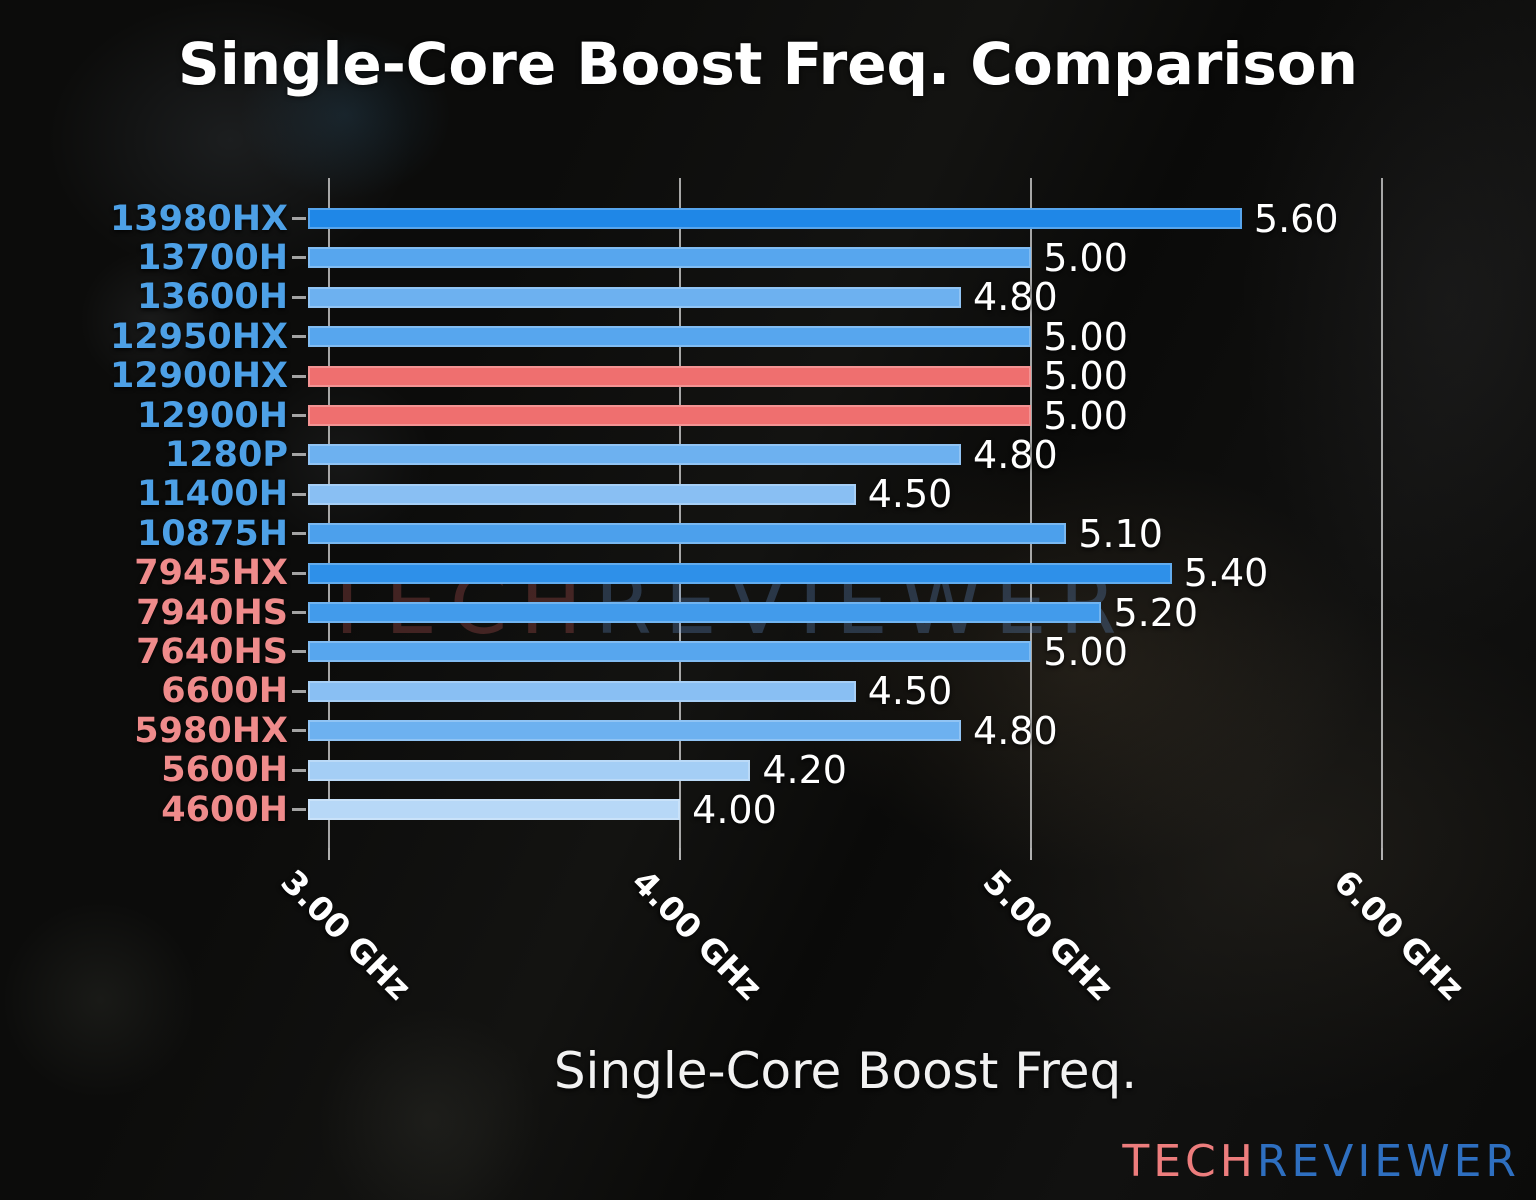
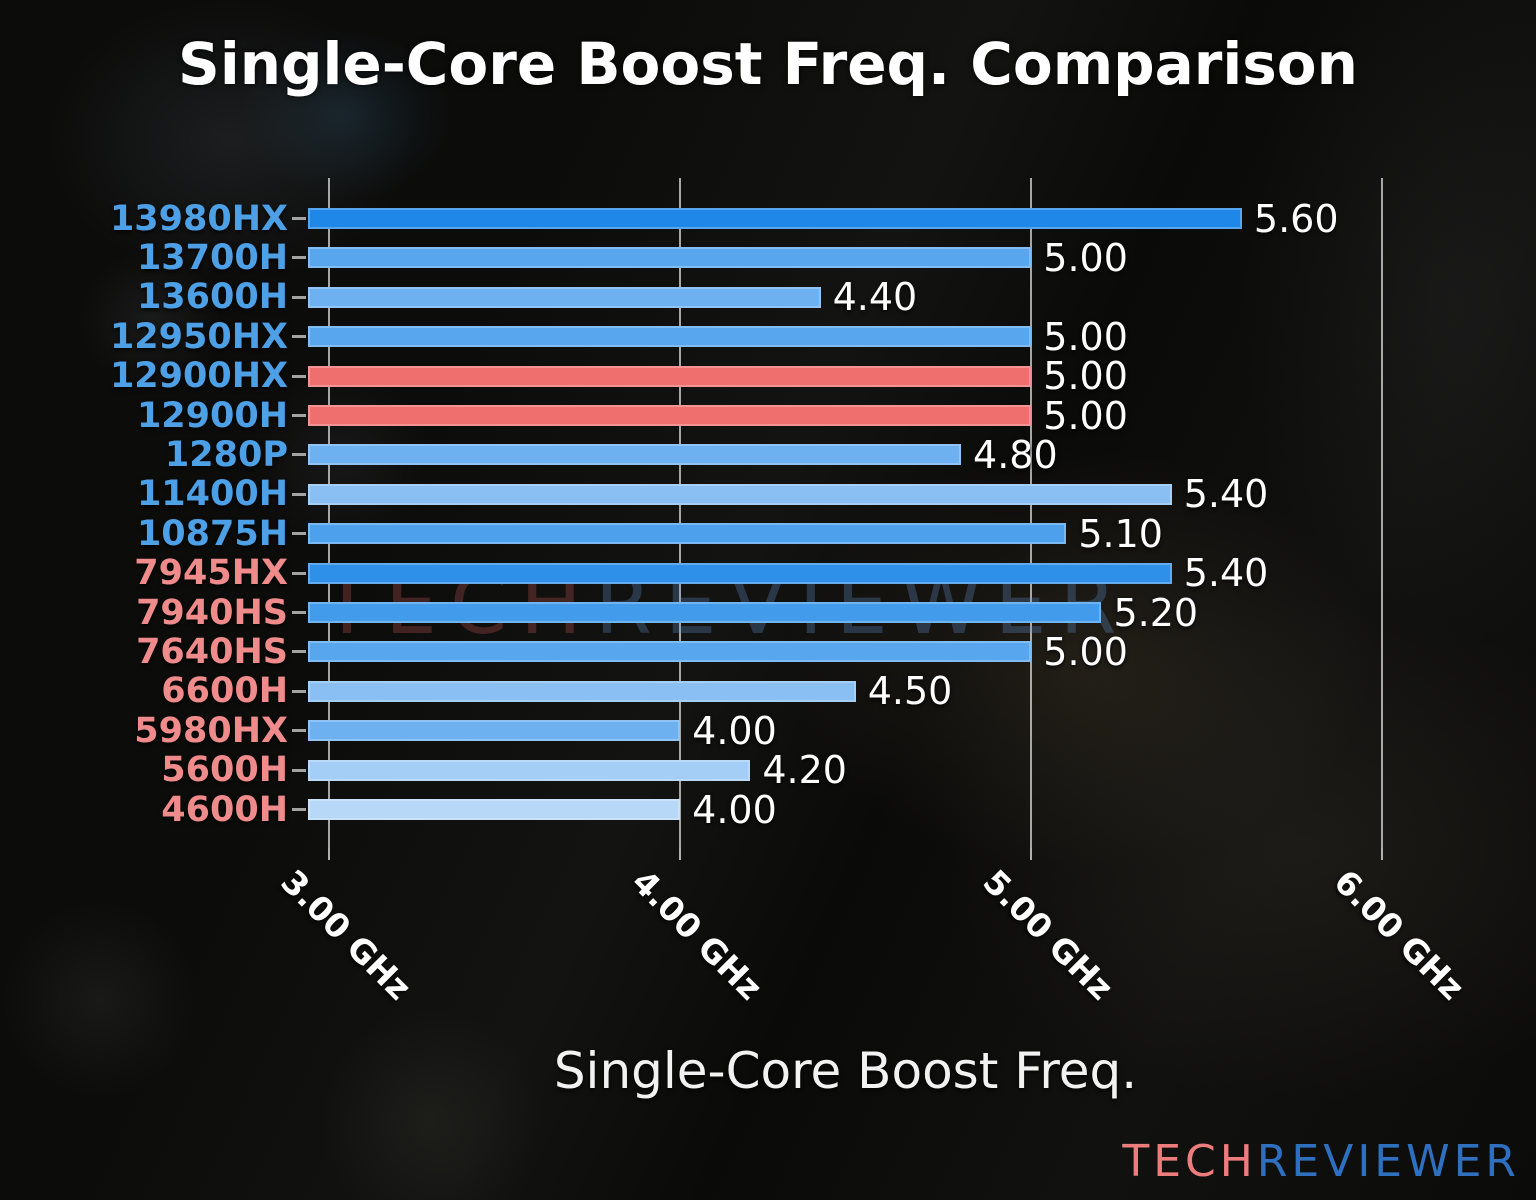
13600H: 4.80 -> 4.40
11400H: 4.50 -> 5.40
5980HX: 4.80 -> 4.00
